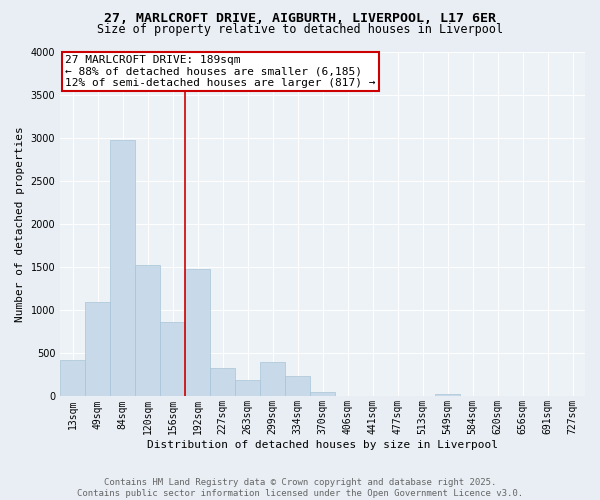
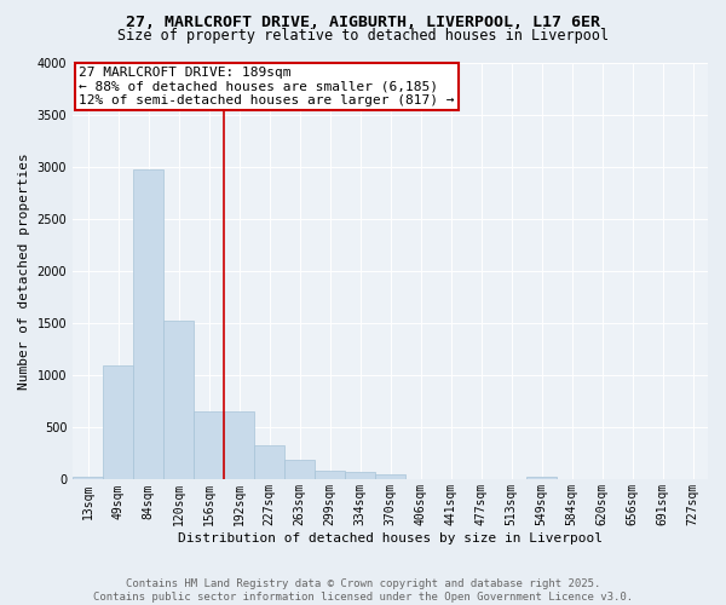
13sqm: 420 -> 20
156sqm: 860 -> 650
192sqm: 1480 -> 650
299sqm: 400 -> 80
334sqm: 240 -> 80
